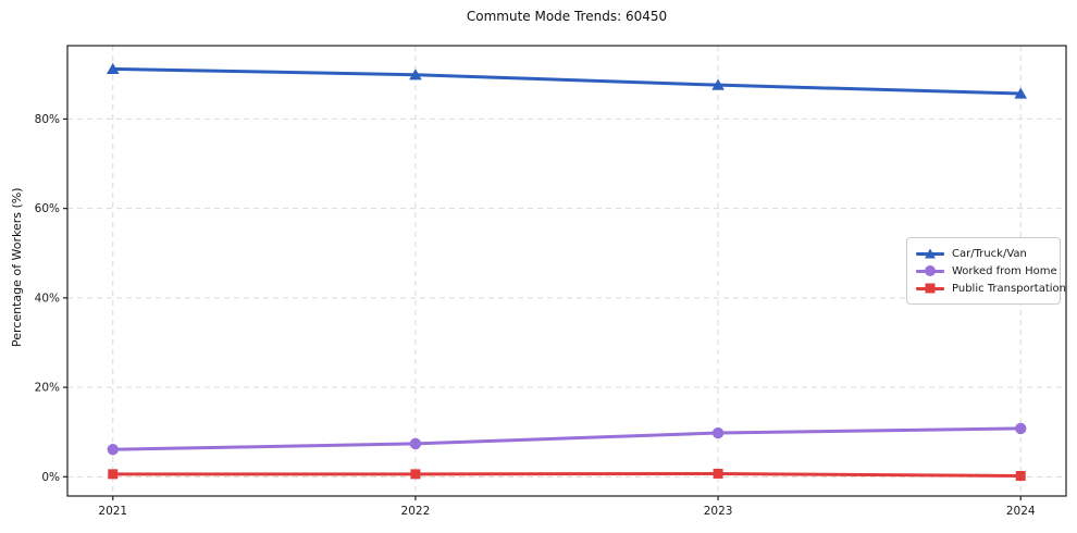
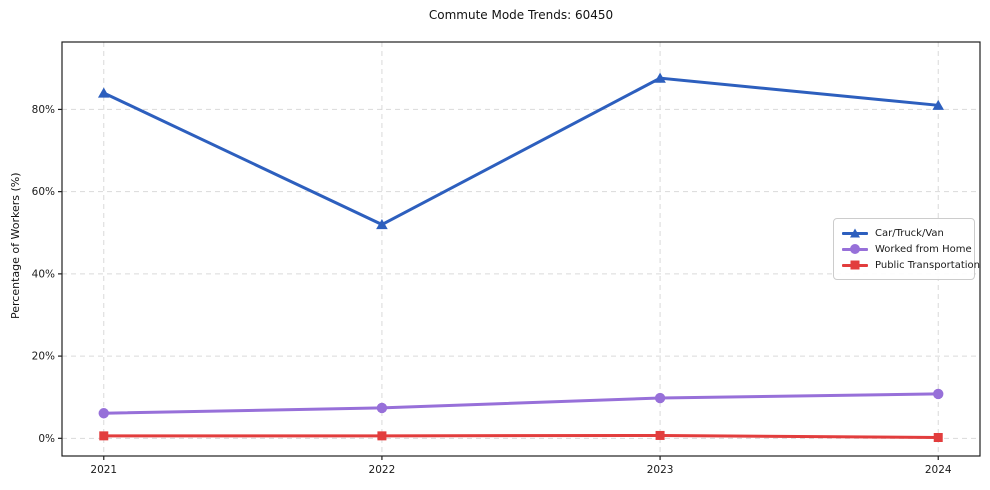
Car/Truck/Van/2021: 91% -> 84%
Car/Truck/Van/2022: 90% -> 52%
Car/Truck/Van/2024: 86% -> 81%
